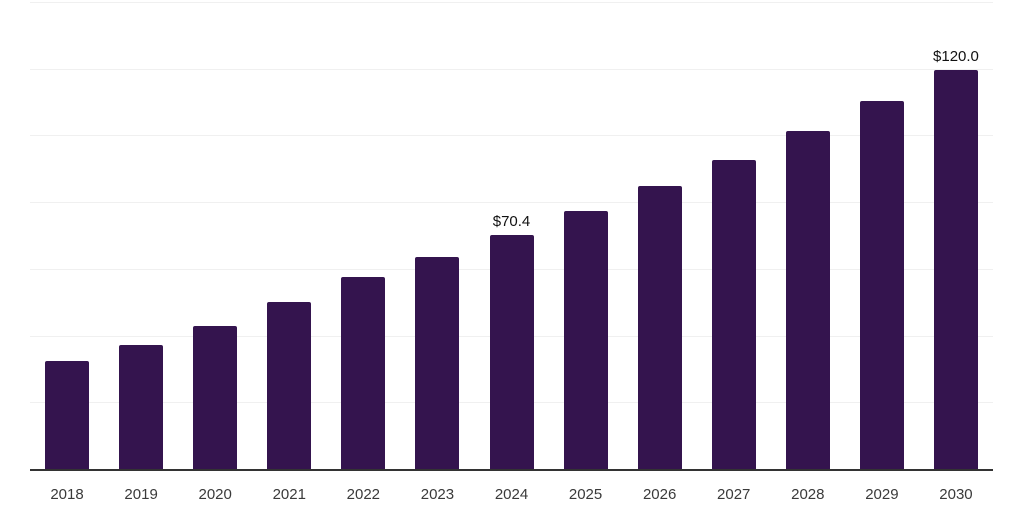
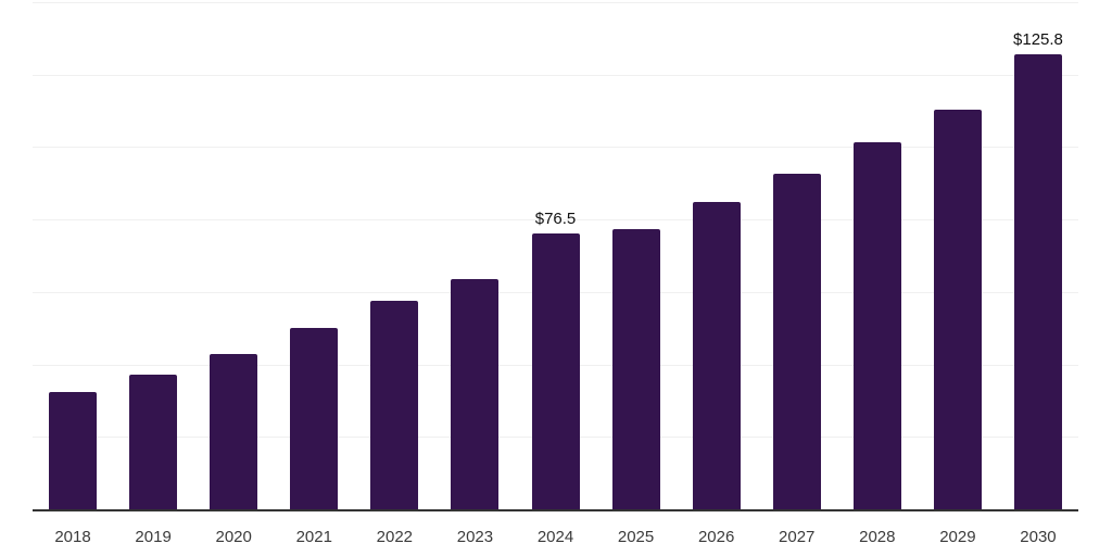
2024: $70.4 -> $76.5
2030: $120.0 -> $125.8
